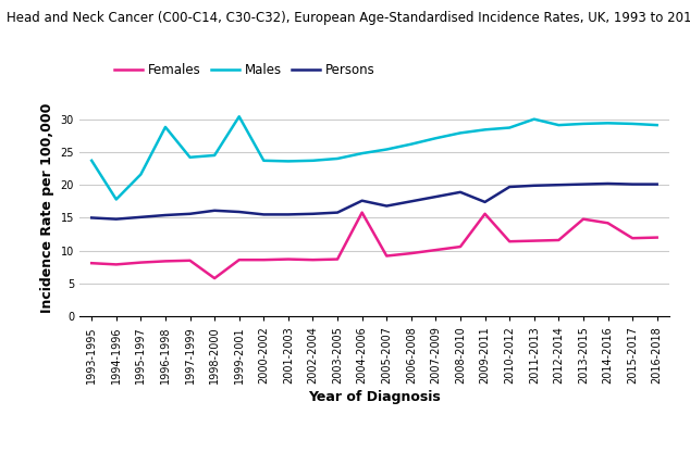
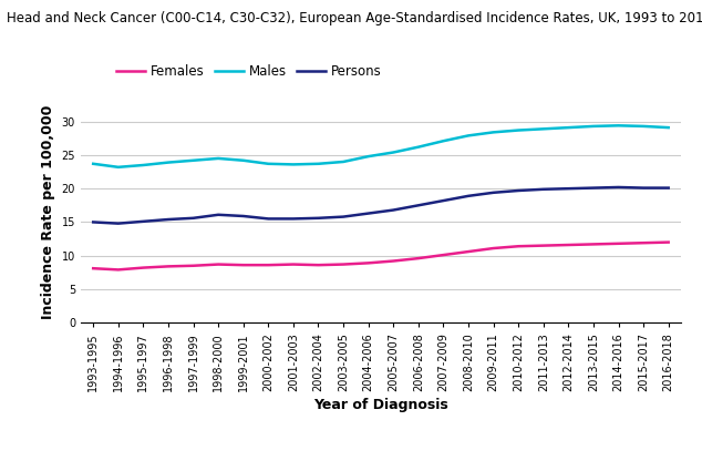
Males/1994-1996: 17.8 -> 23.2
Males/1995-1997: 21.6 -> 23.5
Males/1996-1998: 28.8 -> 23.9
Females/1998-2000: 5.8 -> 8.7
Males/1999-2001: 30.4 -> 24.2
Females/2004-2006: 15.8 -> 8.9
Persons/2004-2006: 17.6 -> 16.3
Females/2009-2011: 15.6 -> 11.1
Persons/2009-2011: 17.4 -> 19.4
Males/2011-2013: 30.0 -> 28.9
Females/2013-2015: 14.8 -> 11.7
Females/2014-2016: 14.2 -> 11.8
